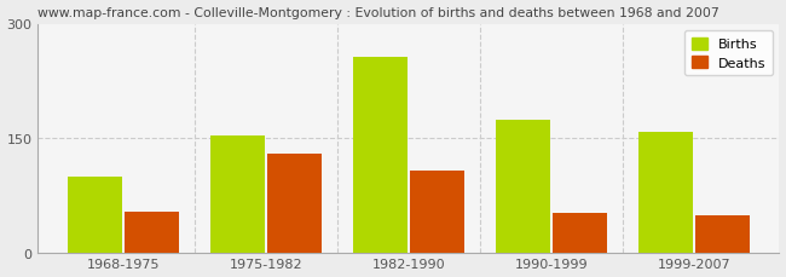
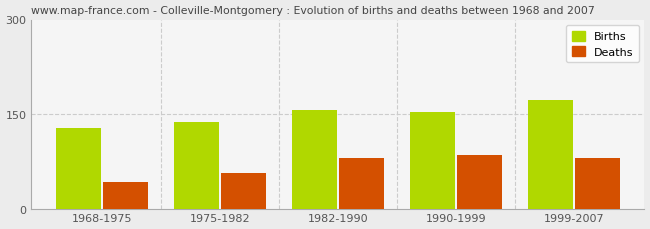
Births/1968-1975: 100 -> 128
Deaths/1968-1975: 54 -> 42
Births/1975-1982: 154 -> 138
Deaths/1975-1982: 130 -> 57
Births/1982-1990: 256 -> 157
Deaths/1982-1990: 108 -> 80
Births/1990-1999: 174 -> 154
Deaths/1990-1999: 52 -> 85
Births/1999-2007: 158 -> 172
Deaths/1999-2007: 48 -> 80
